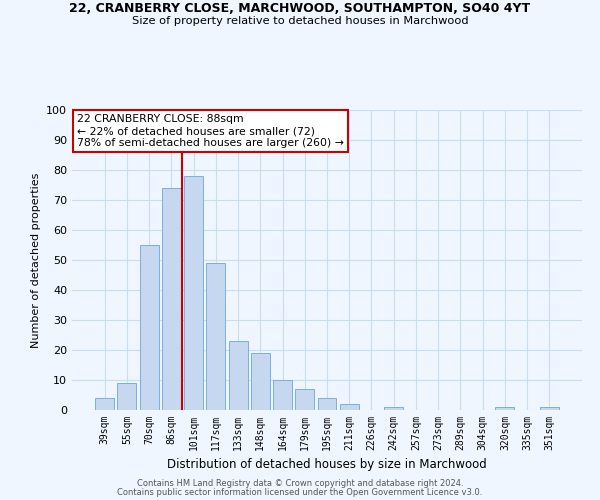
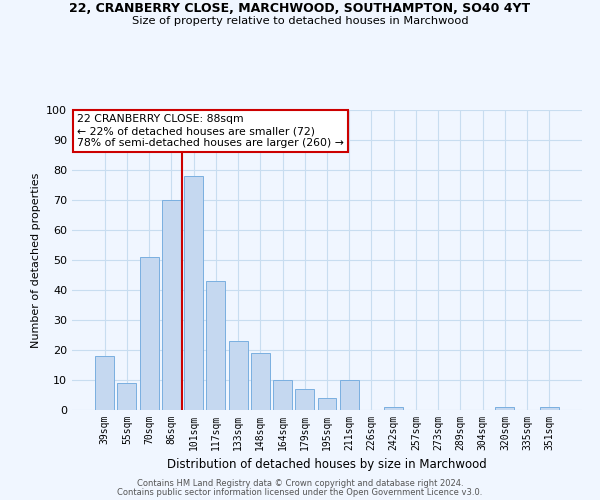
39sqm: 4 -> 18
70sqm: 55 -> 51
86sqm: 74 -> 70
117sqm: 49 -> 43
211sqm: 2 -> 10
